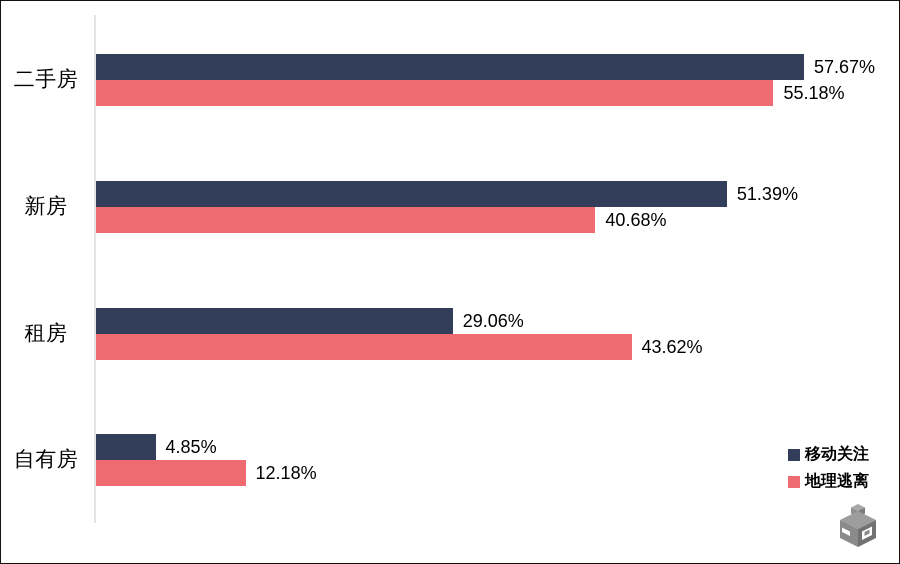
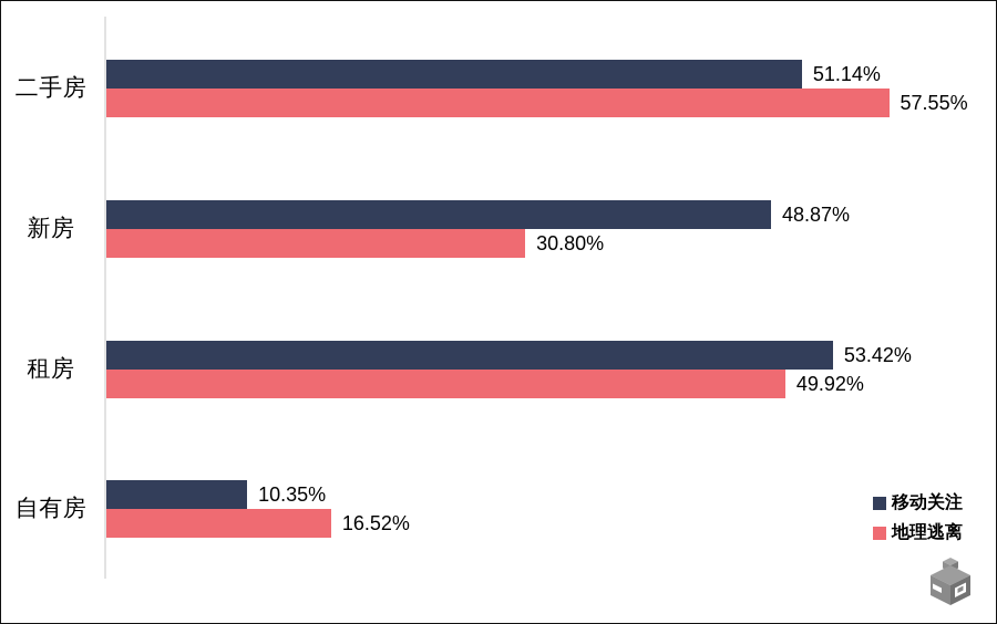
移动关注/二手房: 57.67% -> 51.14%
地理逃离/二手房: 55.18% -> 57.55%
移动关注/新房: 51.39% -> 48.87%
地理逃离/新房: 40.68% -> 30.80%
移动关注/租房: 29.06% -> 53.42%
地理逃离/租房: 43.62% -> 49.92%
移动关注/自有房: 4.85% -> 10.35%
地理逃离/自有房: 12.18% -> 16.52%
